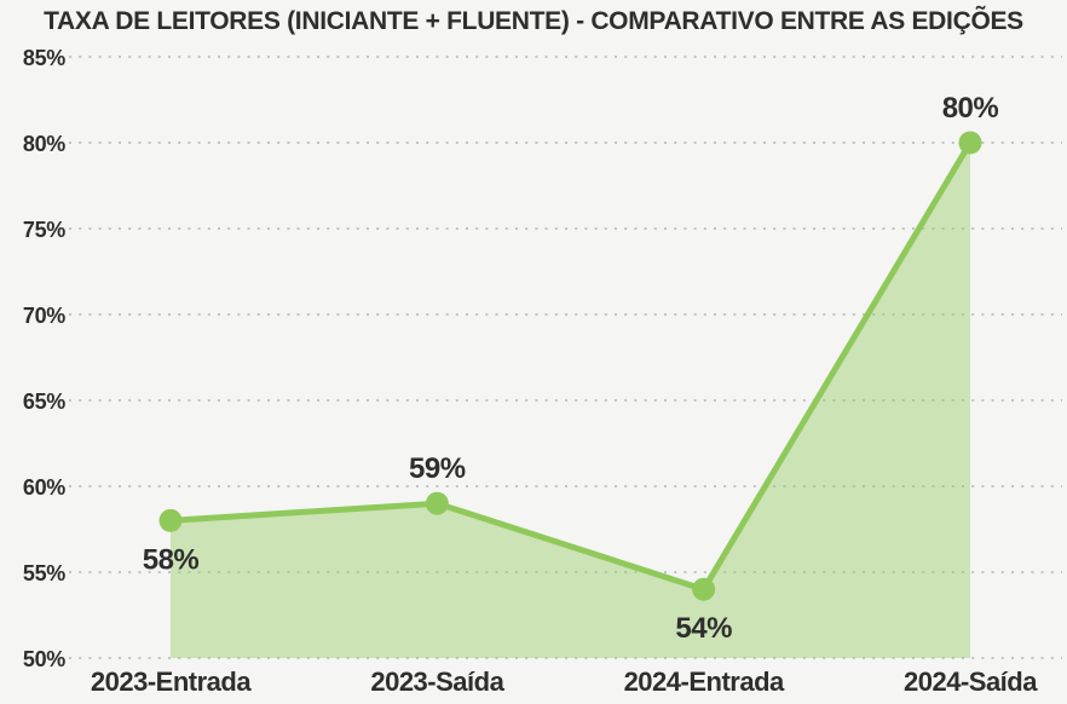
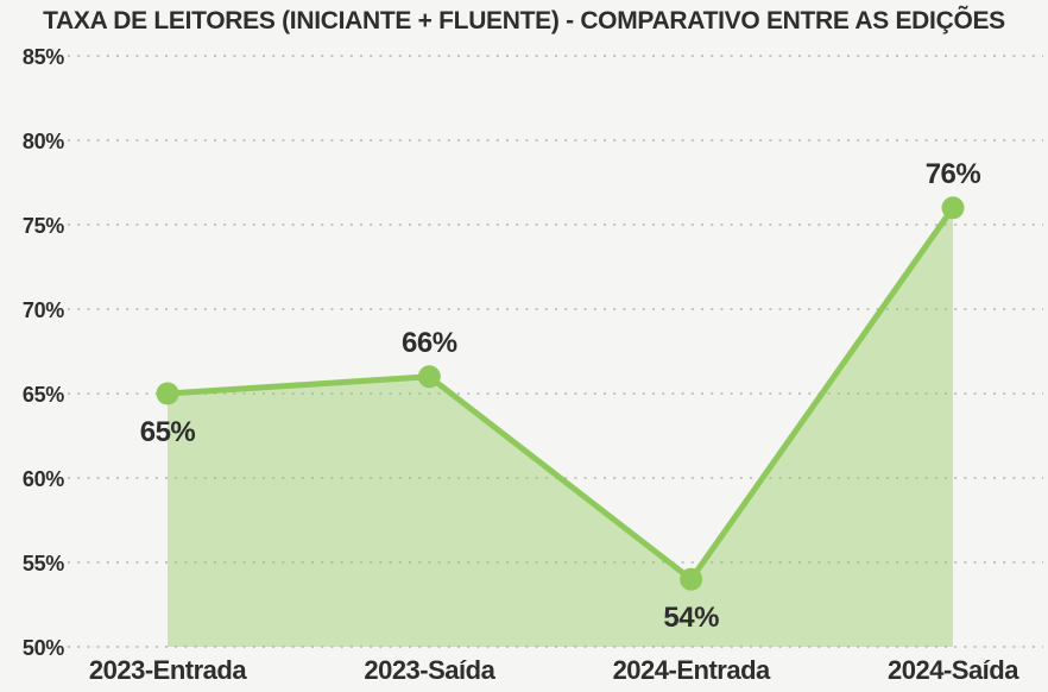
2023-Entrada: 58% -> 65%
2023-Saída: 59% -> 66%
2024-Saída: 80% -> 76%
